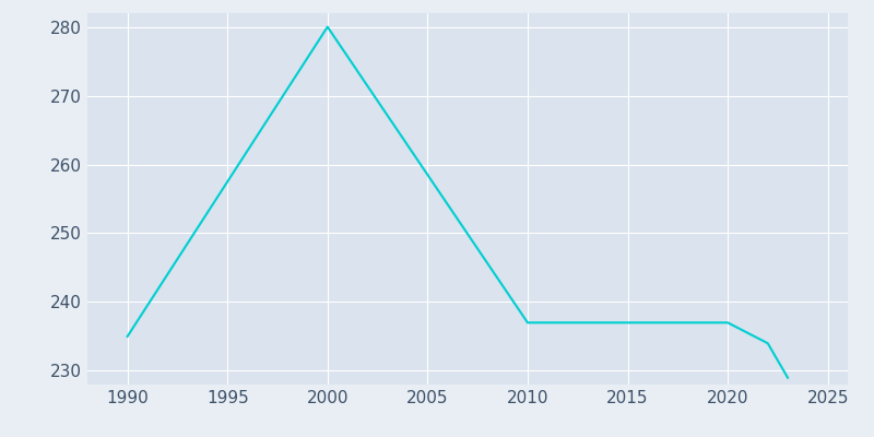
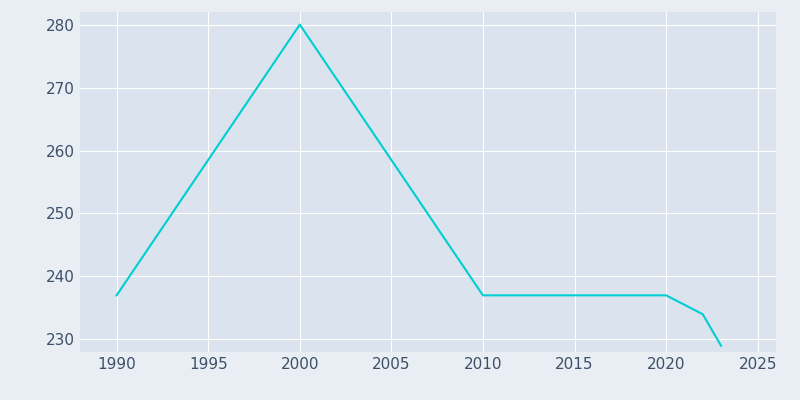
1990: 235 -> 237
